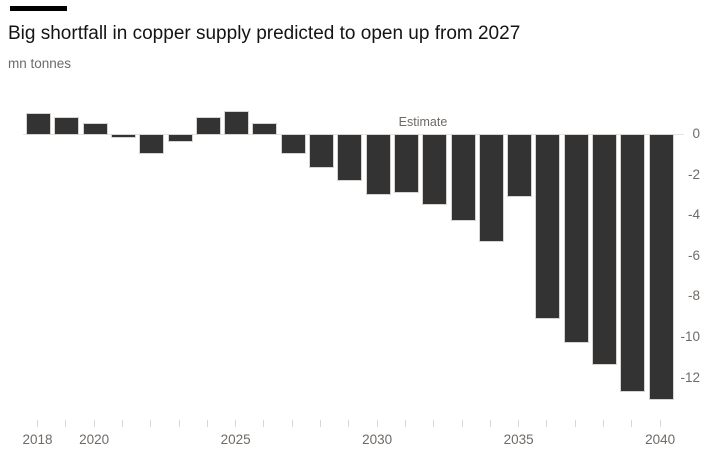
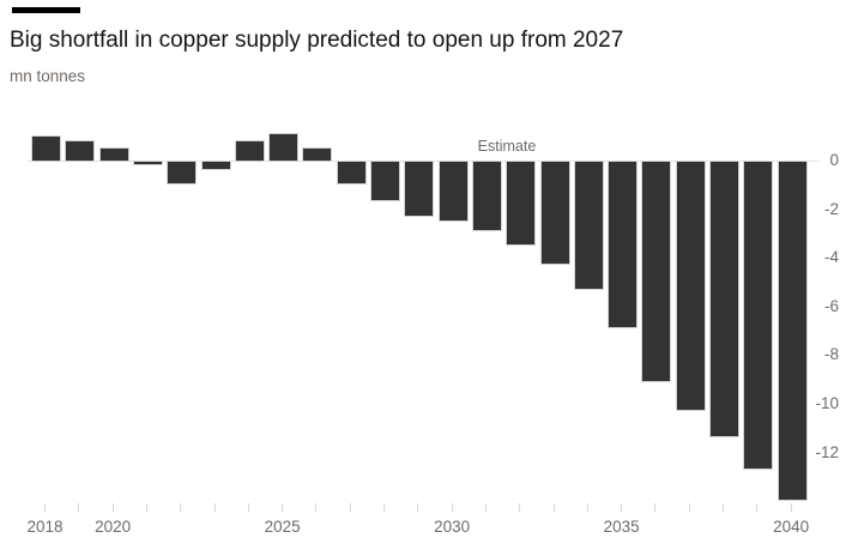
2030: -2.9 -> -2.4
2035: -3.0 -> -6.8
2040: -13.0 -> -13.9
